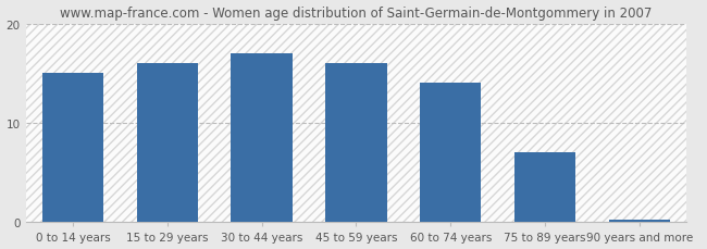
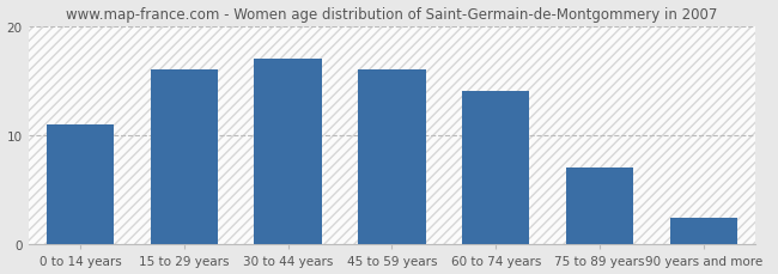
0 to 14 years: 15.0 -> 11.0
90 years and more: 0.3 -> 2.4
